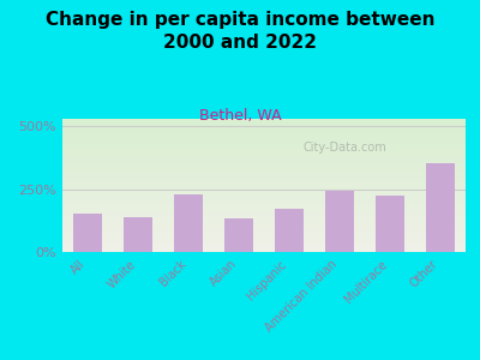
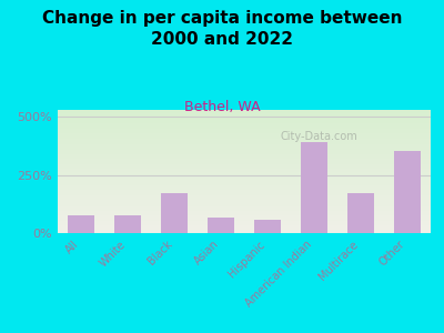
All: 155% -> 75%
White: 140% -> 75%
Black: 230% -> 170%
Asian: 135% -> 65%
Hispanic: 170% -> 55%
American Indian: 245% -> 390%
Multirace: 225% -> 170%
